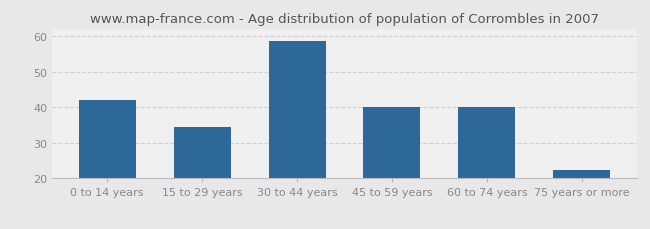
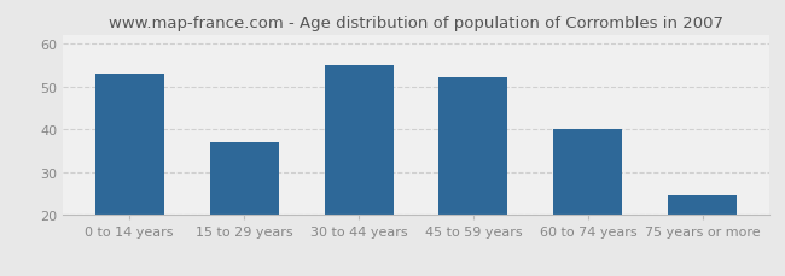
0 to 14 years: 42.0 -> 53.0
15 to 29 years: 34.5 -> 37.0
30 to 44 years: 58.5 -> 55.0
45 to 59 years: 40.0 -> 52.0
75 years or more: 22.5 -> 24.5
